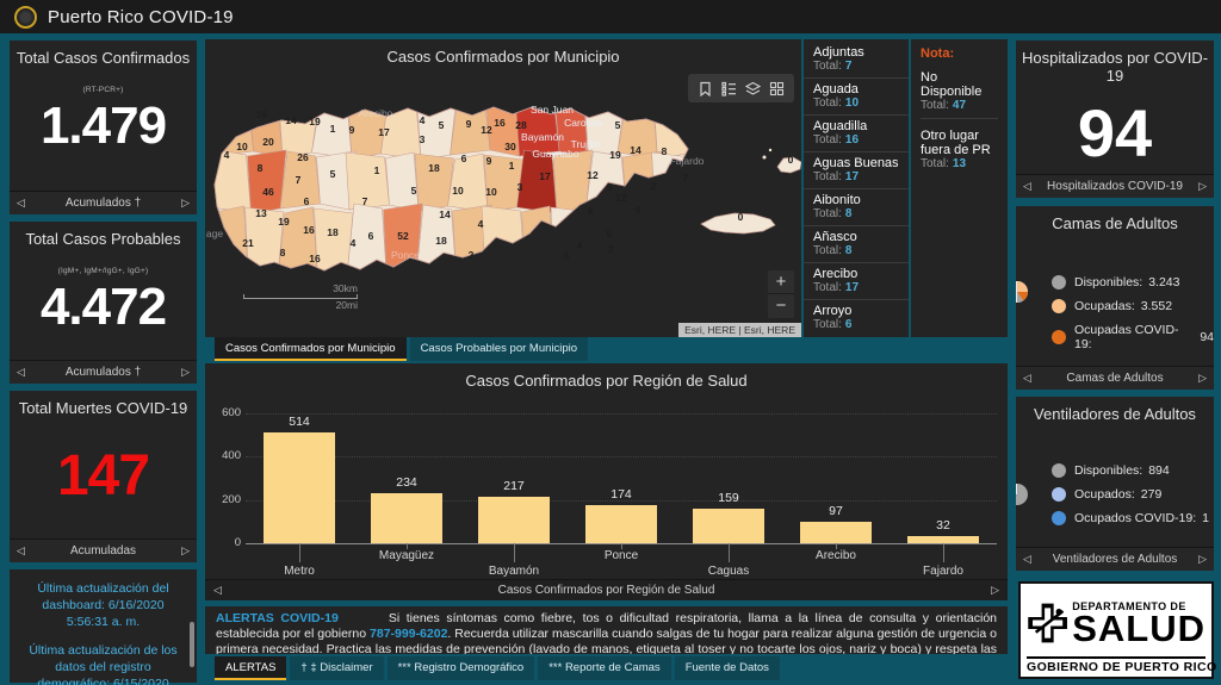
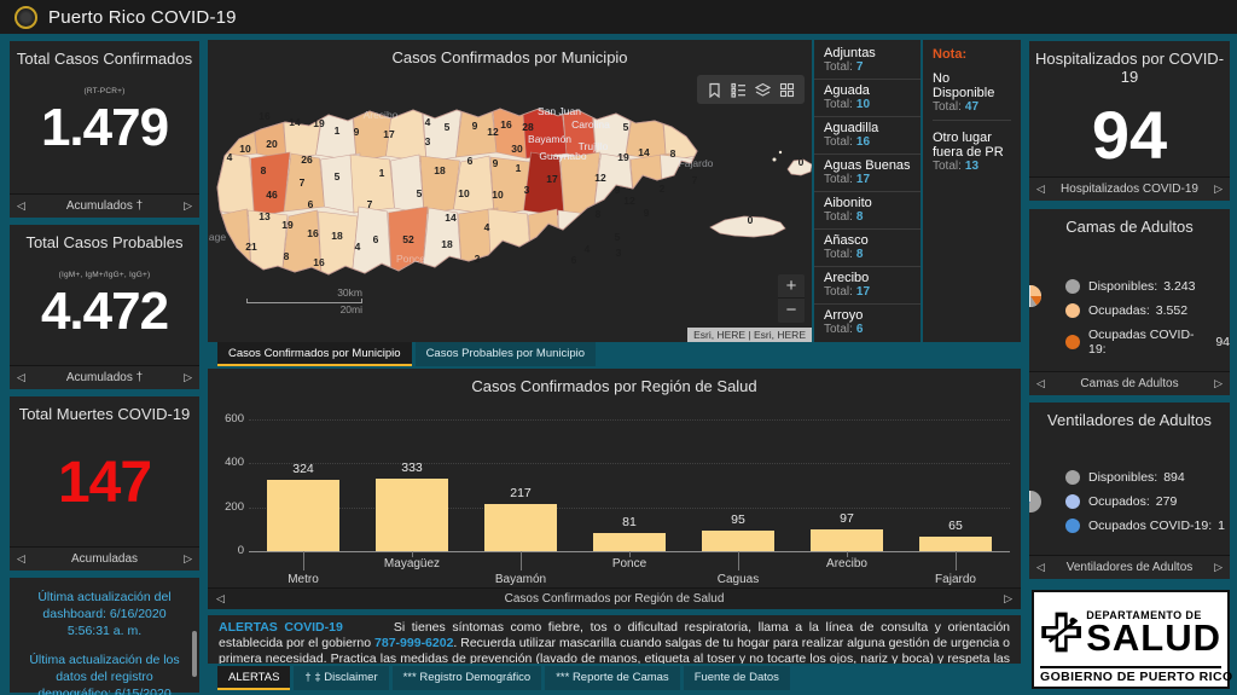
Metro: 514 -> 324
Mayagüez: 234 -> 333
Ponce: 174 -> 81
Caguas: 159 -> 95
Fajardo: 32 -> 65
